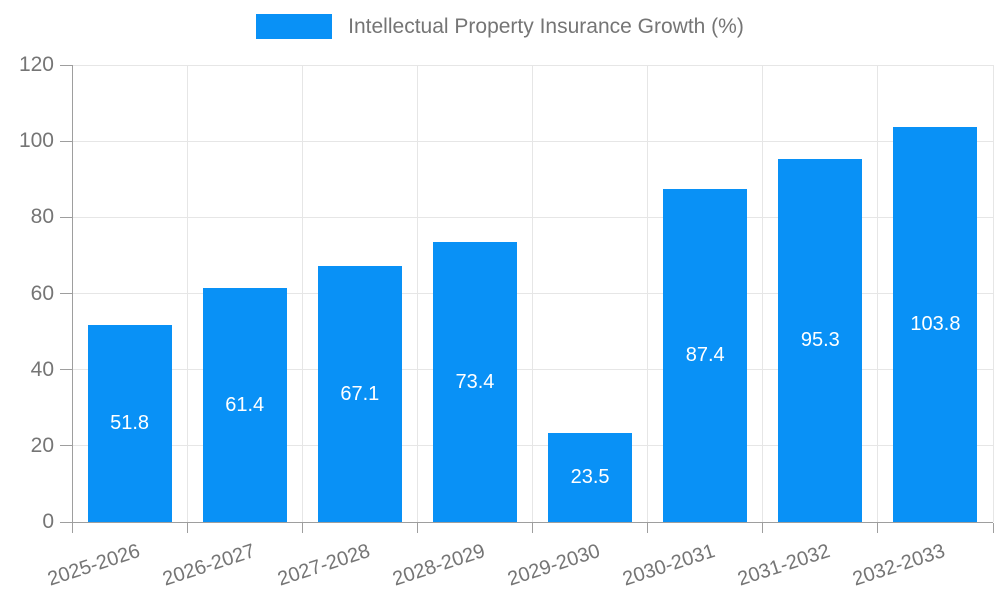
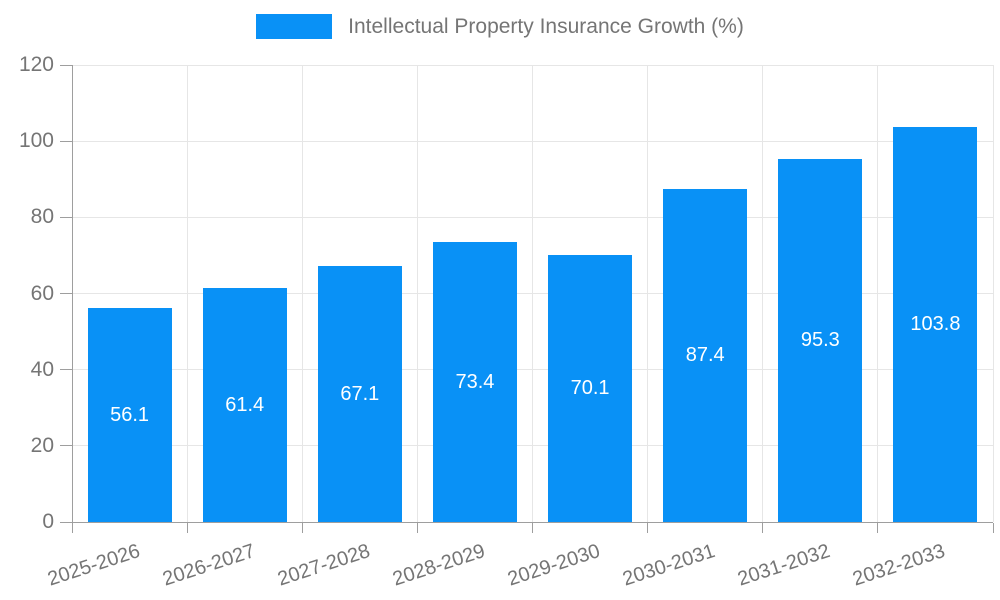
2025-2026: 51.8 -> 56.1
2029-2030: 23.5 -> 70.1
